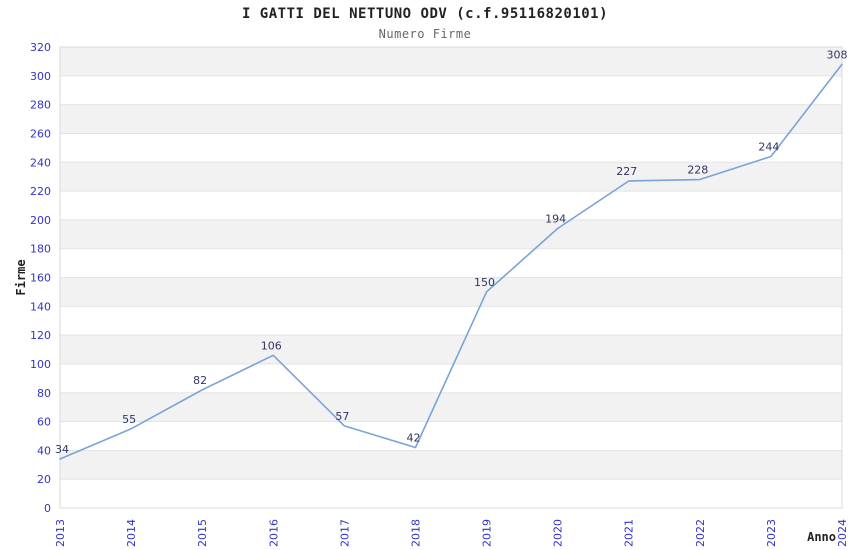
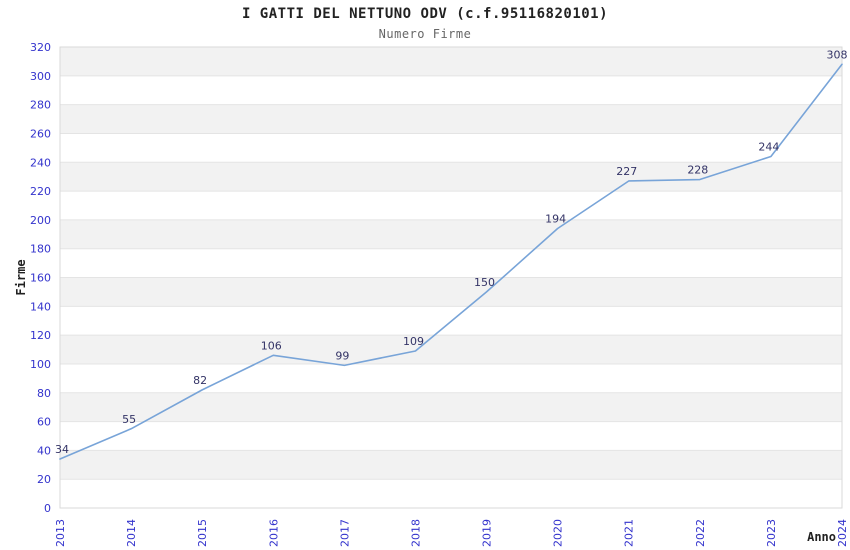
2017: 57 -> 99
2018: 42 -> 109
